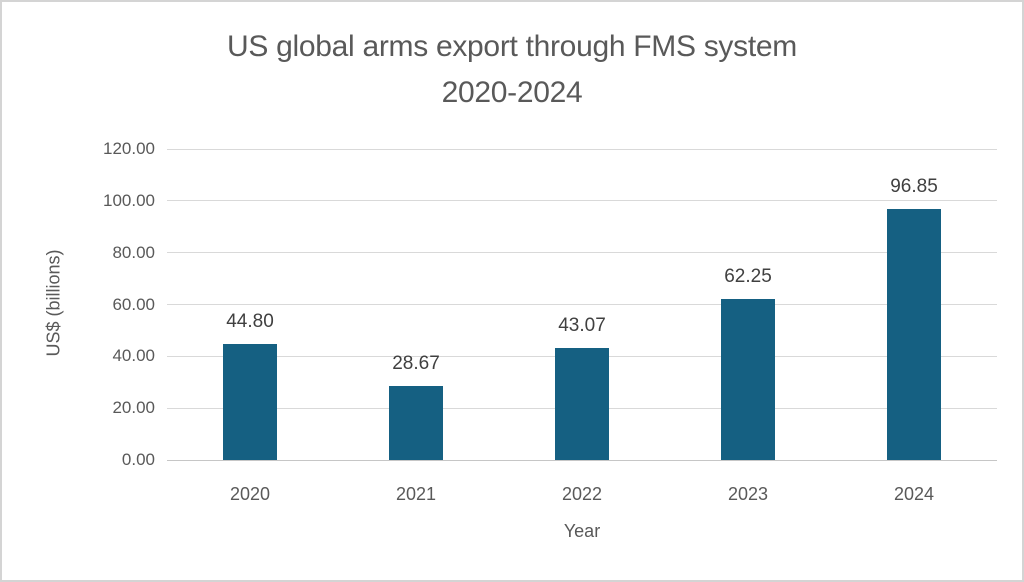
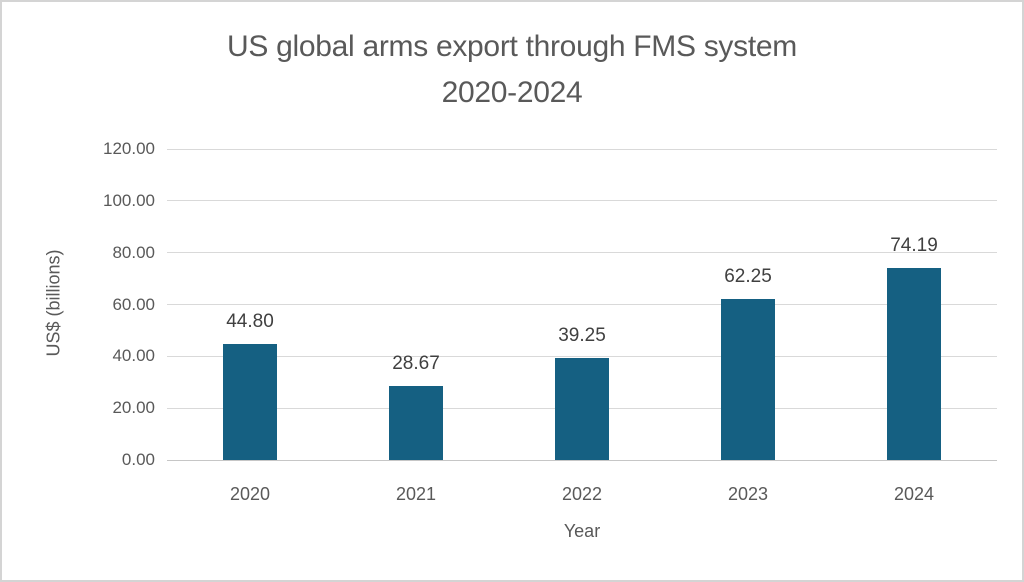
2022: 43.07 -> 39.25
2024: 96.85 -> 74.19
